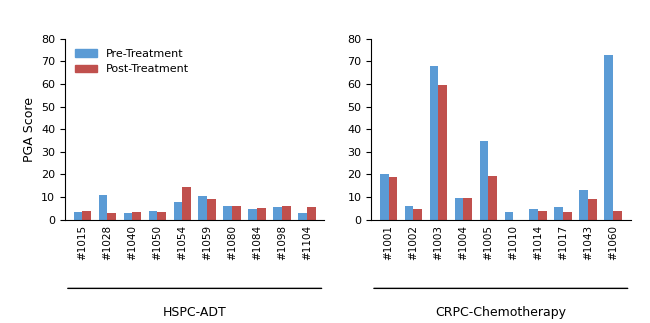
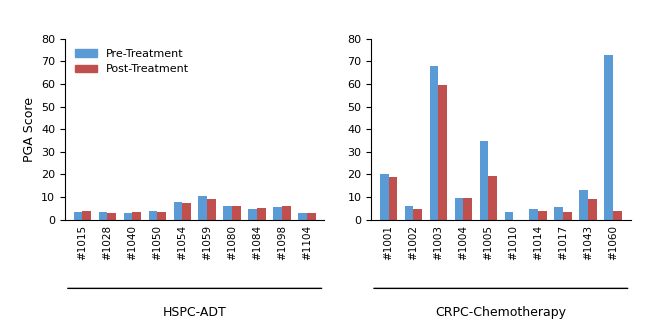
Pre-Treatment/#1028: 11.0 -> 3.5
Post-Treatment/#1054: 14.5 -> 7.5
Post-Treatment/#1104: 5.5 -> 3.0
